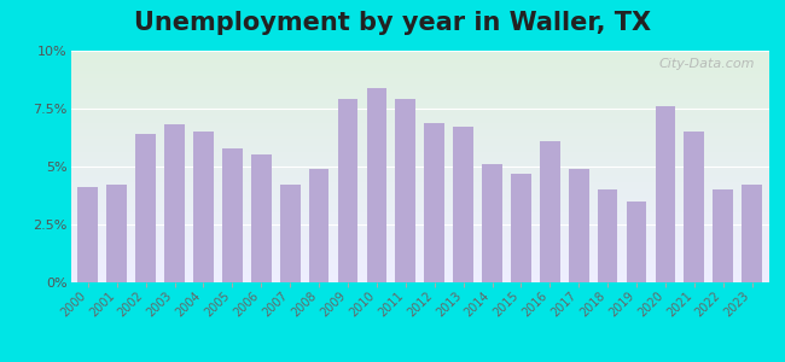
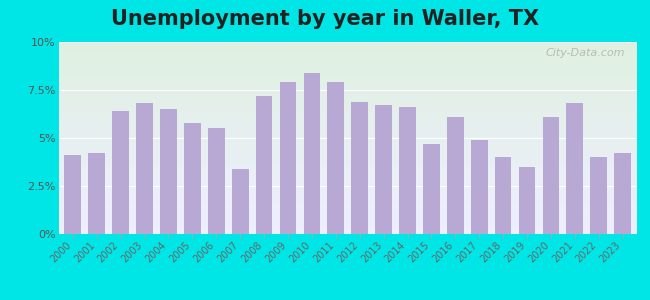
2007: 4.2% -> 3.4%
2008: 4.9% -> 7.2%
2014: 5.1% -> 6.6%
2020: 7.6% -> 6.1%
2021: 6.5% -> 6.8%
